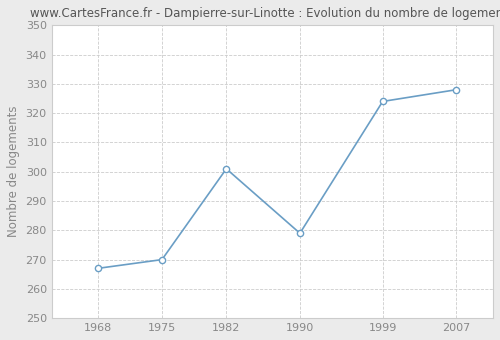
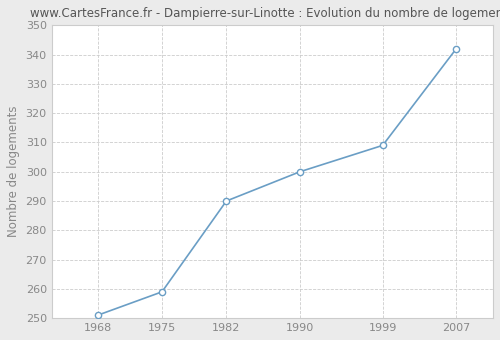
1968: 267 -> 251
1975: 270 -> 259
1982: 301 -> 290
1990: 279 -> 300
1999: 324 -> 309
2007: 328 -> 342
